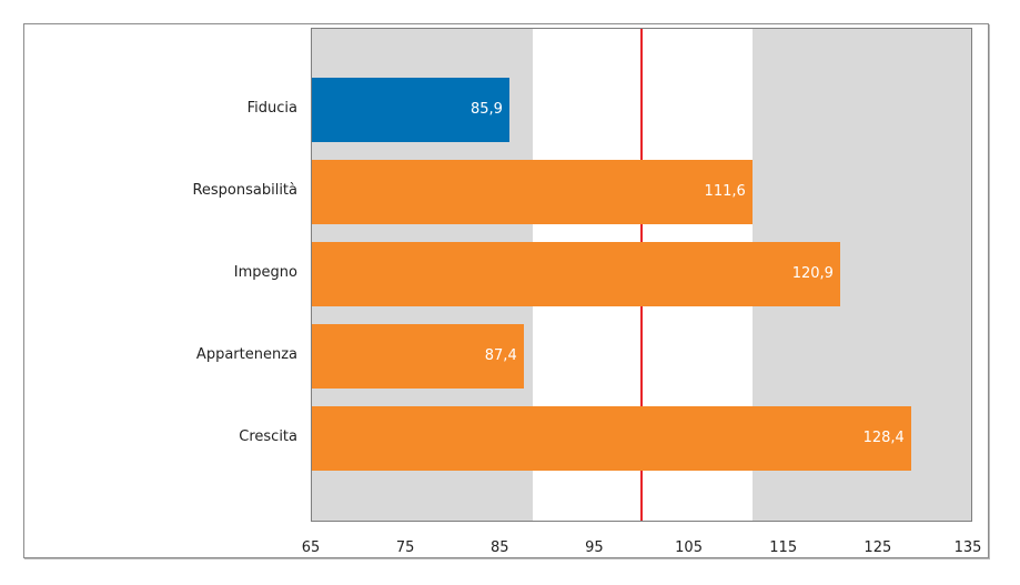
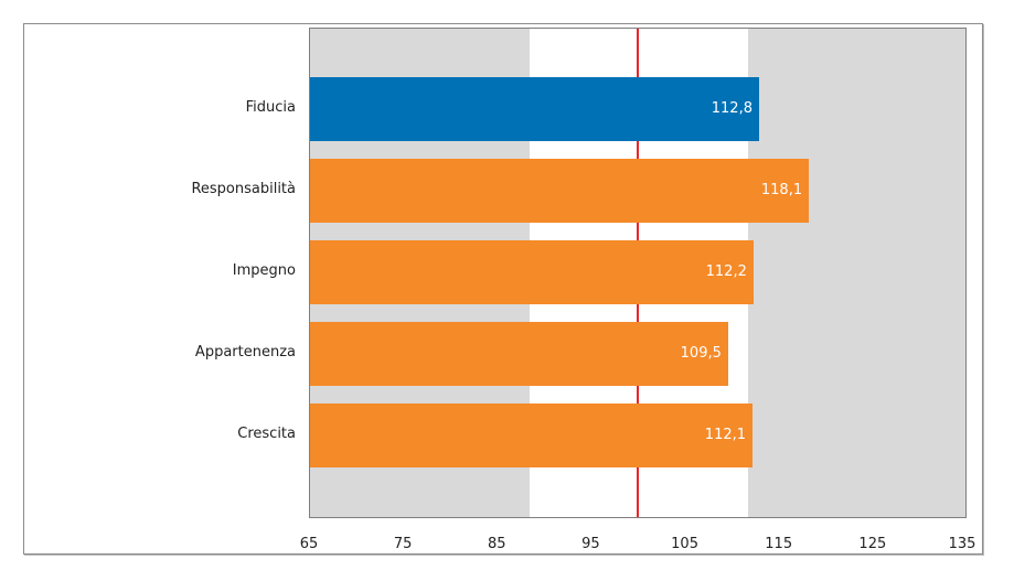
Fiducia: 85,9 -> 112,8
Responsabilità: 111,6 -> 118,1
Impegno: 120,9 -> 112,2
Appartenenza: 87,4 -> 109,5
Crescita: 128,4 -> 112,1
